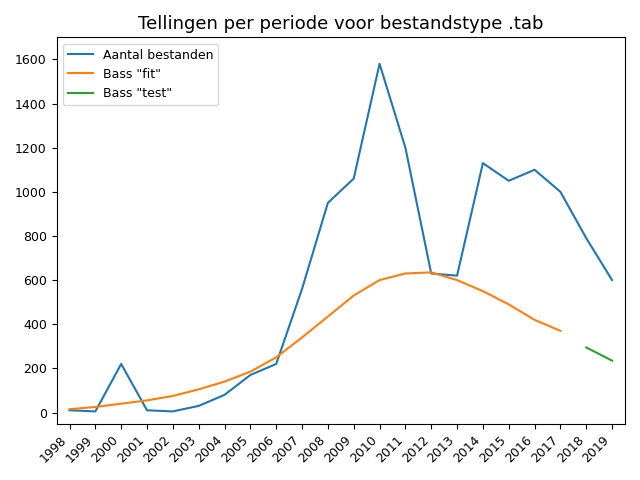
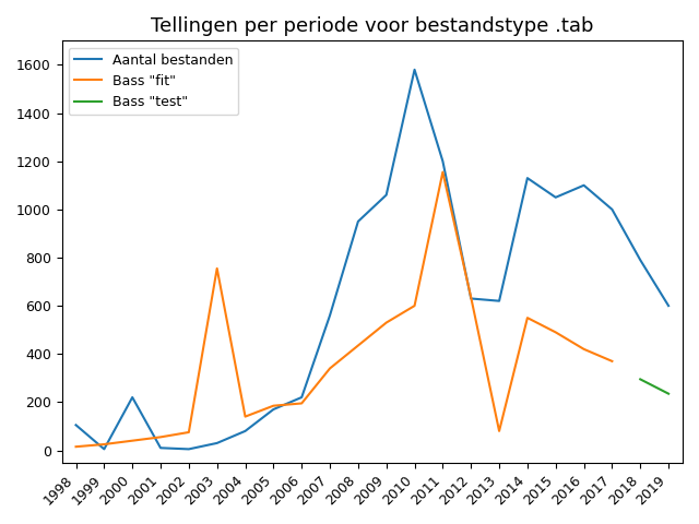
Aantal bestanden/1998: 10 -> 105
Bass "fit"/2003: 105 -> 755
Bass "fit"/2006: 250 -> 195
Bass "fit"/2011: 630 -> 1155
Bass "fit"/2013: 600 -> 80
